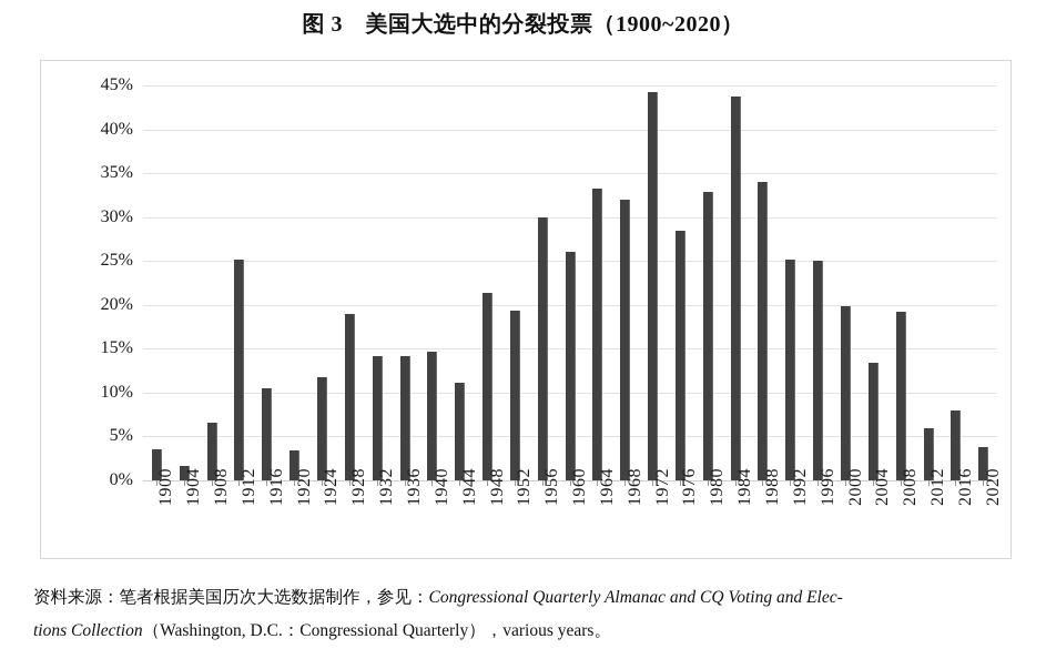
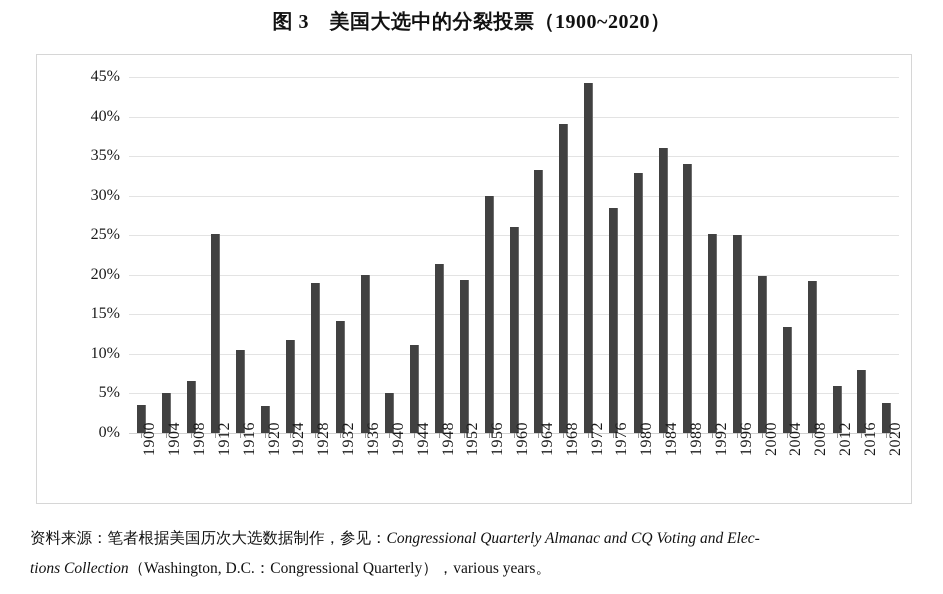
1904: 2% -> 5%
1936: 14% -> 20%
1940: 15% -> 5%
1968: 32% -> 39%
1984: 44% -> 36%
